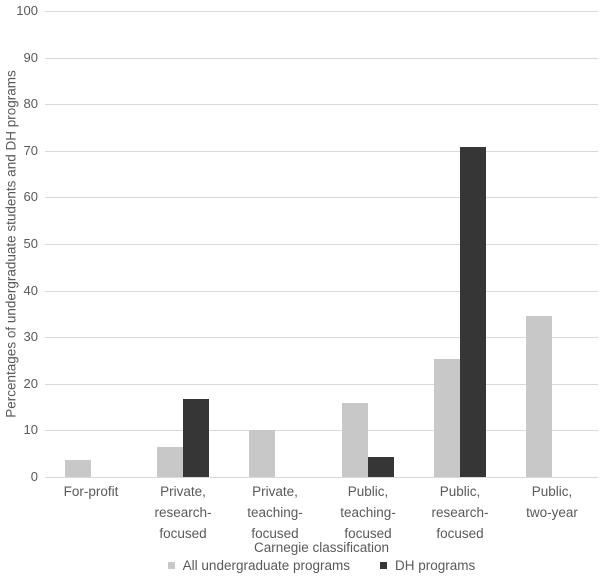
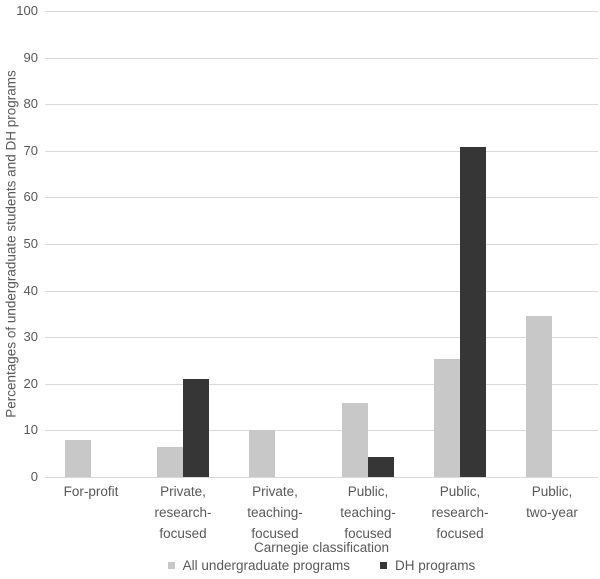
All undergraduate programs/For-profit: 4 -> 8
DH programs/Private, research- focused: 17 -> 21
